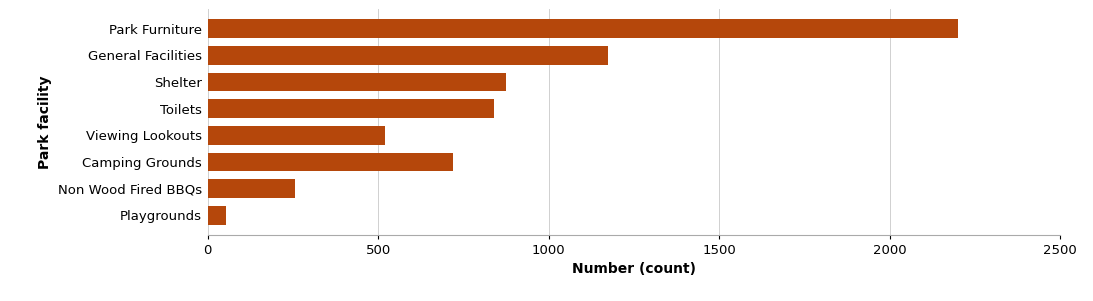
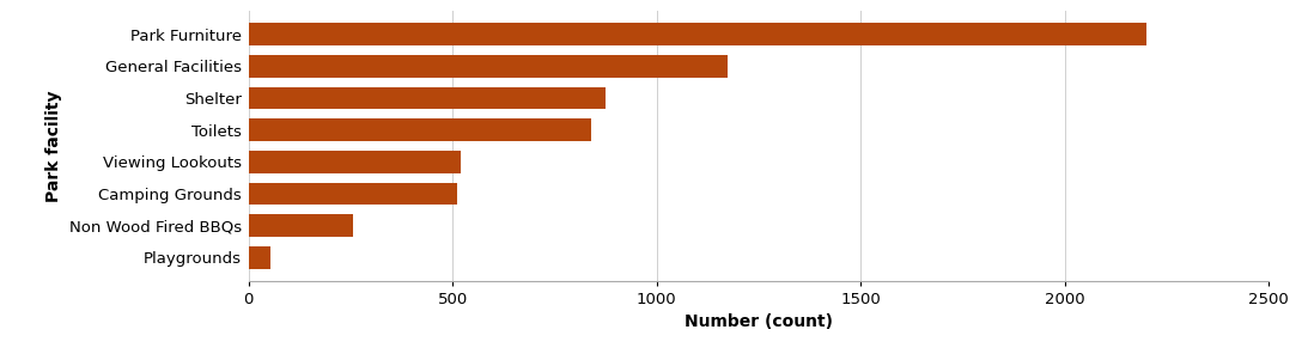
Camping Grounds: 720 -> 510
